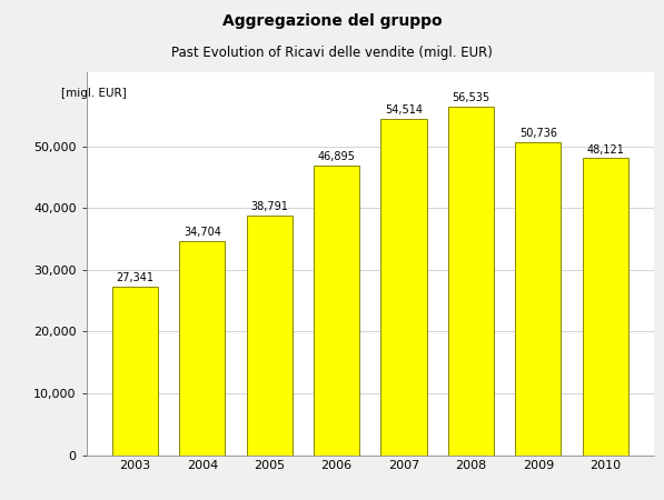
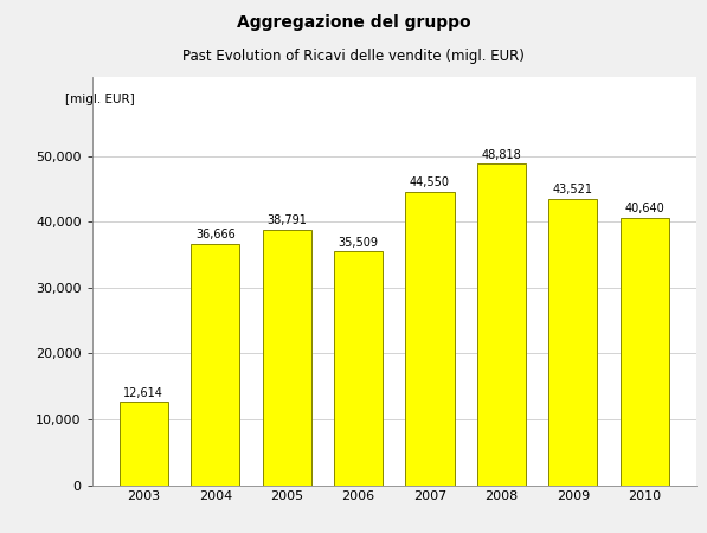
2003: 27,341 -> 12,614
2004: 34,704 -> 36,666
2006: 46,895 -> 35,509
2007: 54,514 -> 44,550
2008: 56,535 -> 48,818
2009: 50,736 -> 43,521
2010: 48,121 -> 40,640
